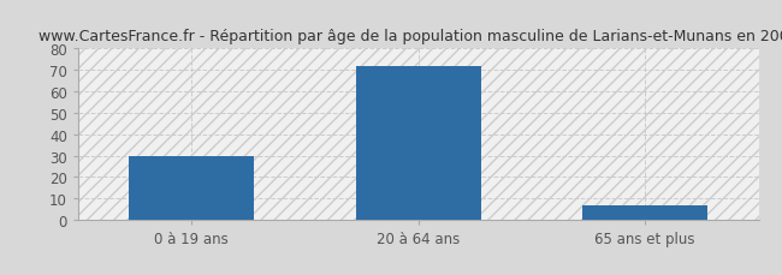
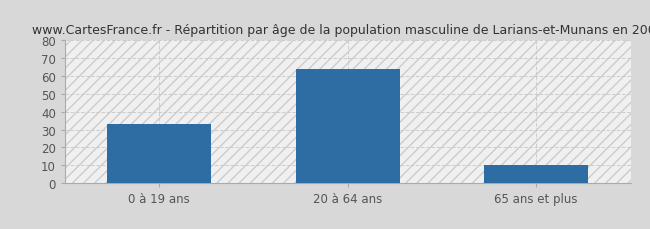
0 à 19 ans: 30 -> 33
20 à 64 ans: 72 -> 64
65 ans et plus: 7 -> 10
